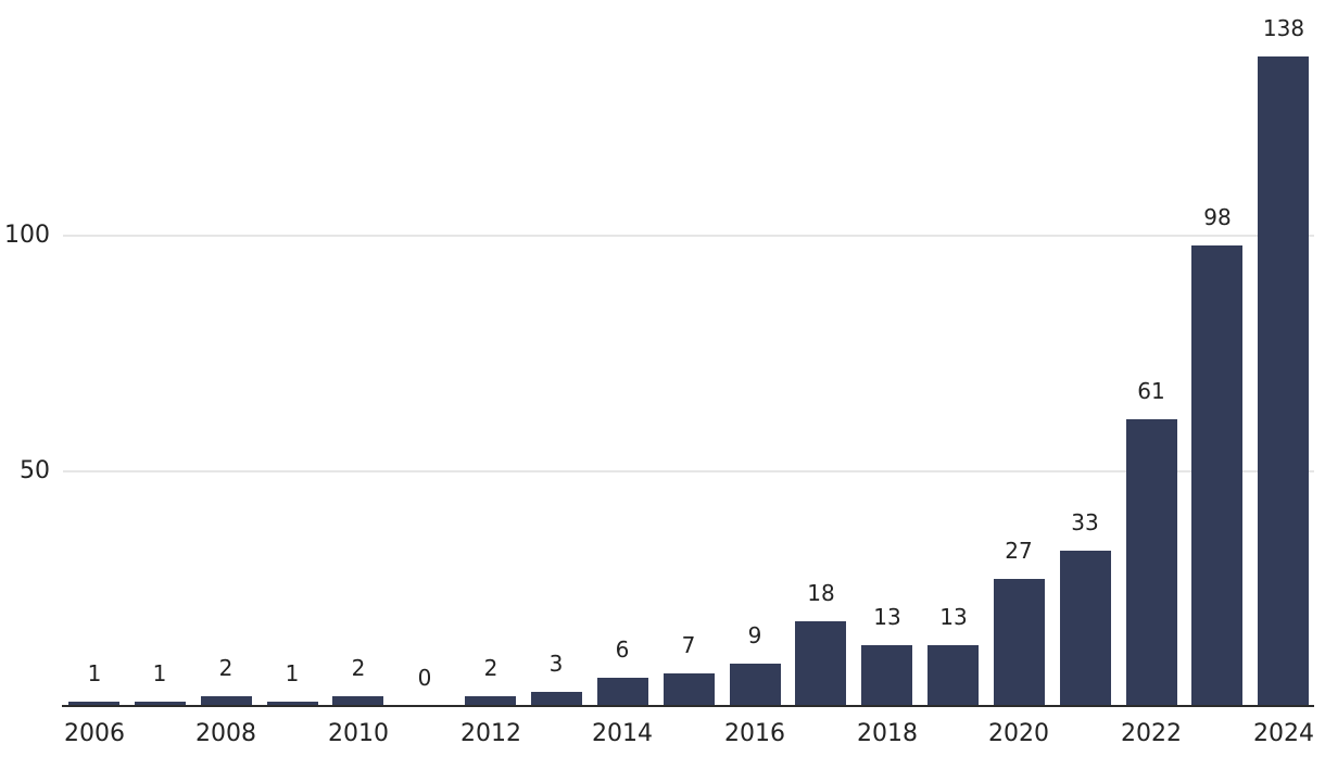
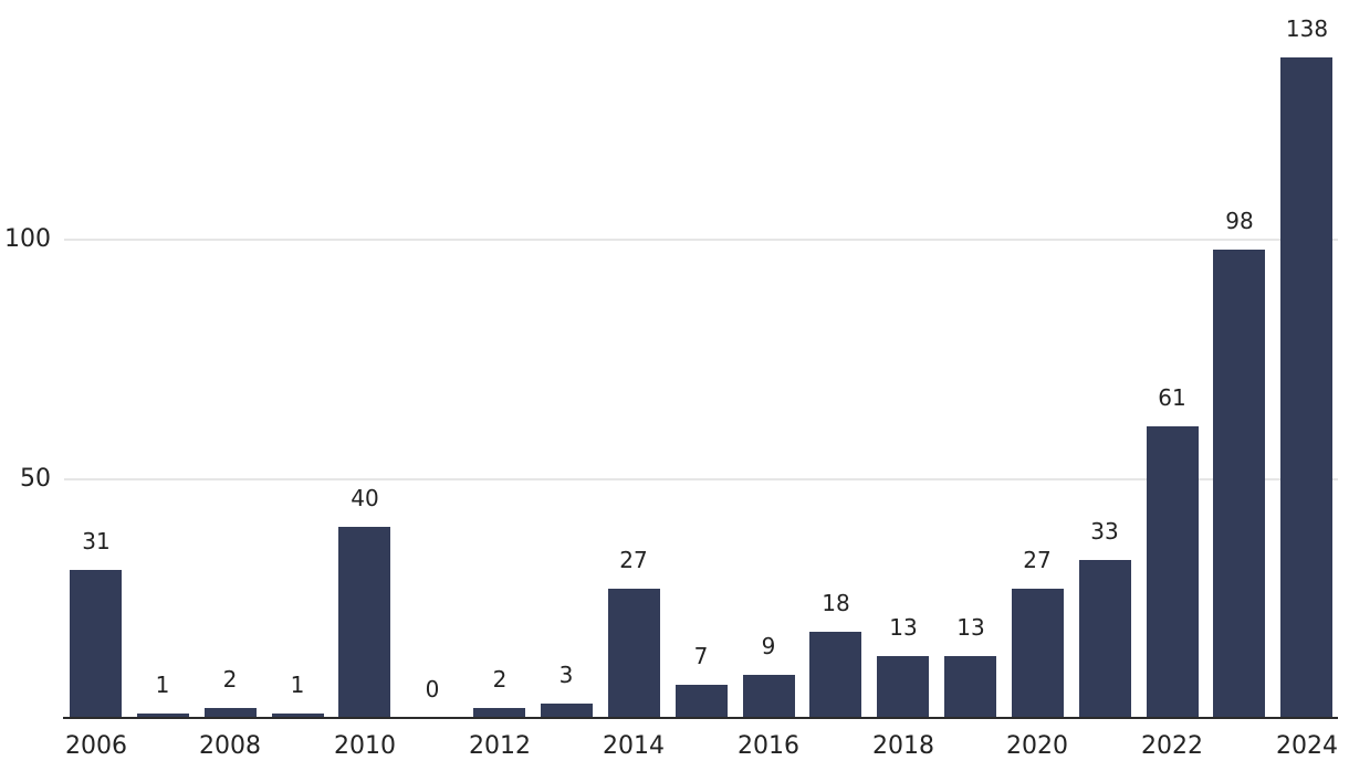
2006: 1 -> 31
2010: 2 -> 40
2014: 6 -> 27
